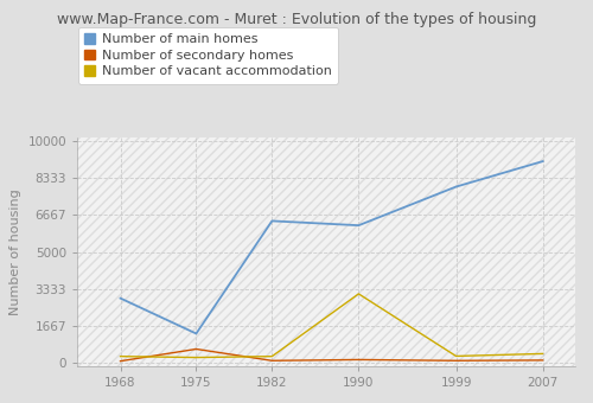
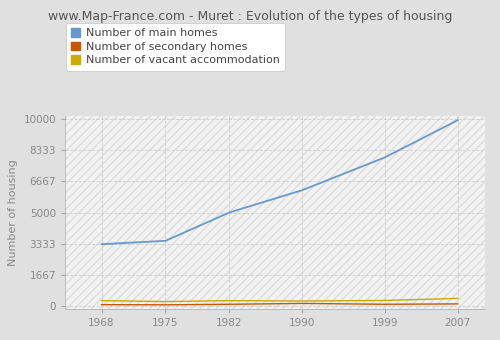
Number of main homes/1968: 2900 -> 3300
Number of main homes/1975: 1300 -> 3500
Number of secondary homes/1975: 600 -> 0
Number of main homes/1982: 6400 -> 5000
Number of vacant accommodation/1990: 3100 -> 200
Number of main homes/2007: 9100 -> 10000
